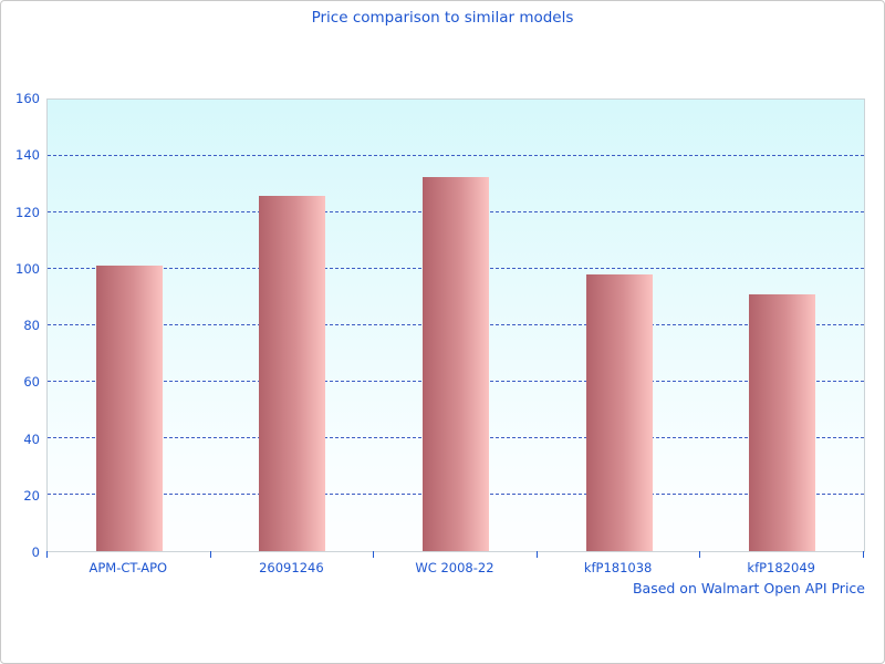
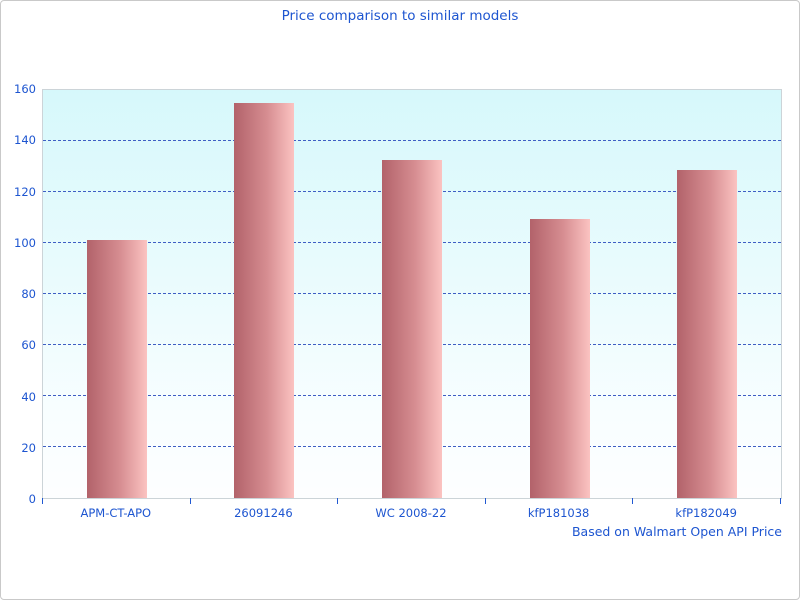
26091246: 126 -> 155
kfP181038: 98 -> 110
kfP182049: 91 -> 128
